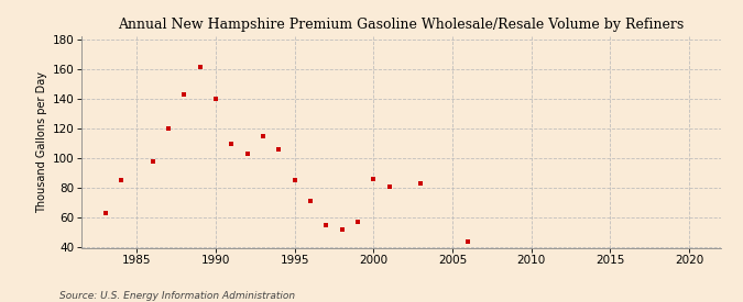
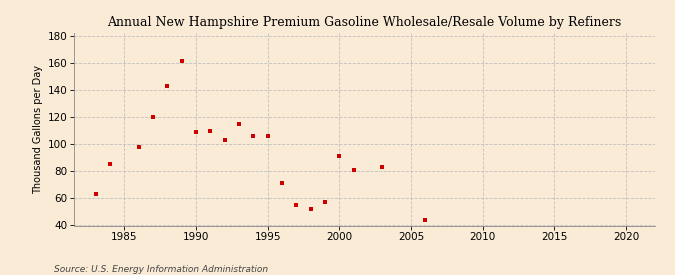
1990: 140 -> 109
1995: 85 -> 106
2000: 86 -> 91
